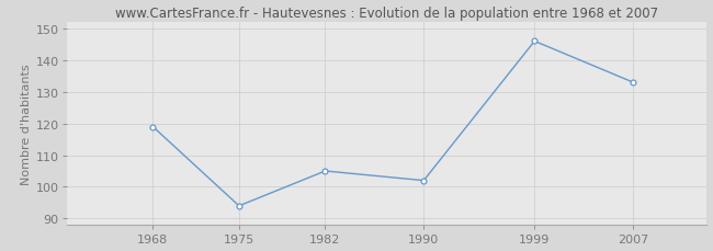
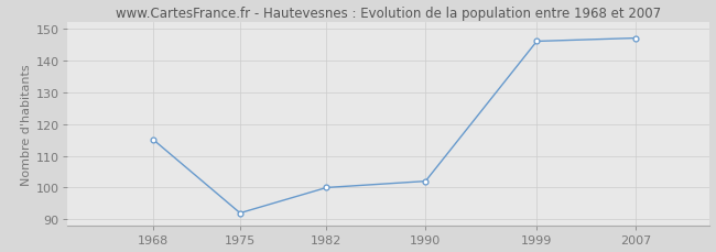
1968: 119 -> 115
1975: 94 -> 92
1982: 105 -> 100
2007: 133 -> 147
